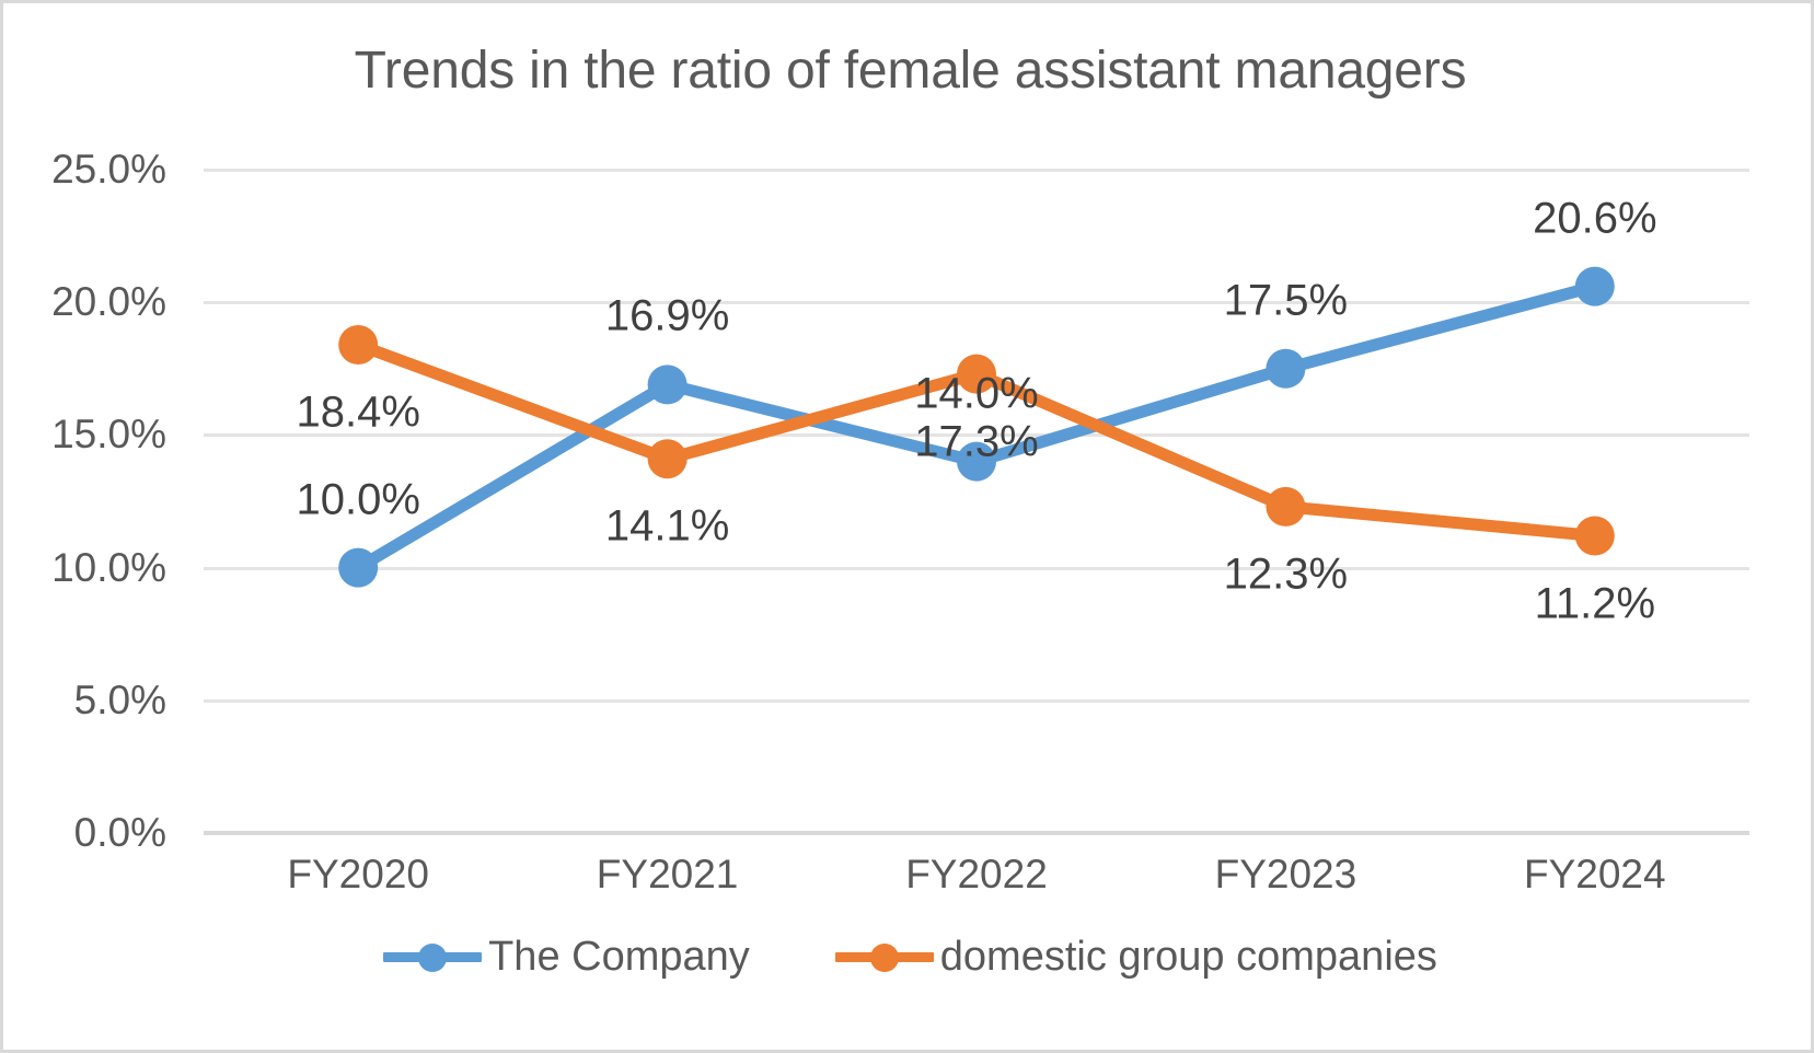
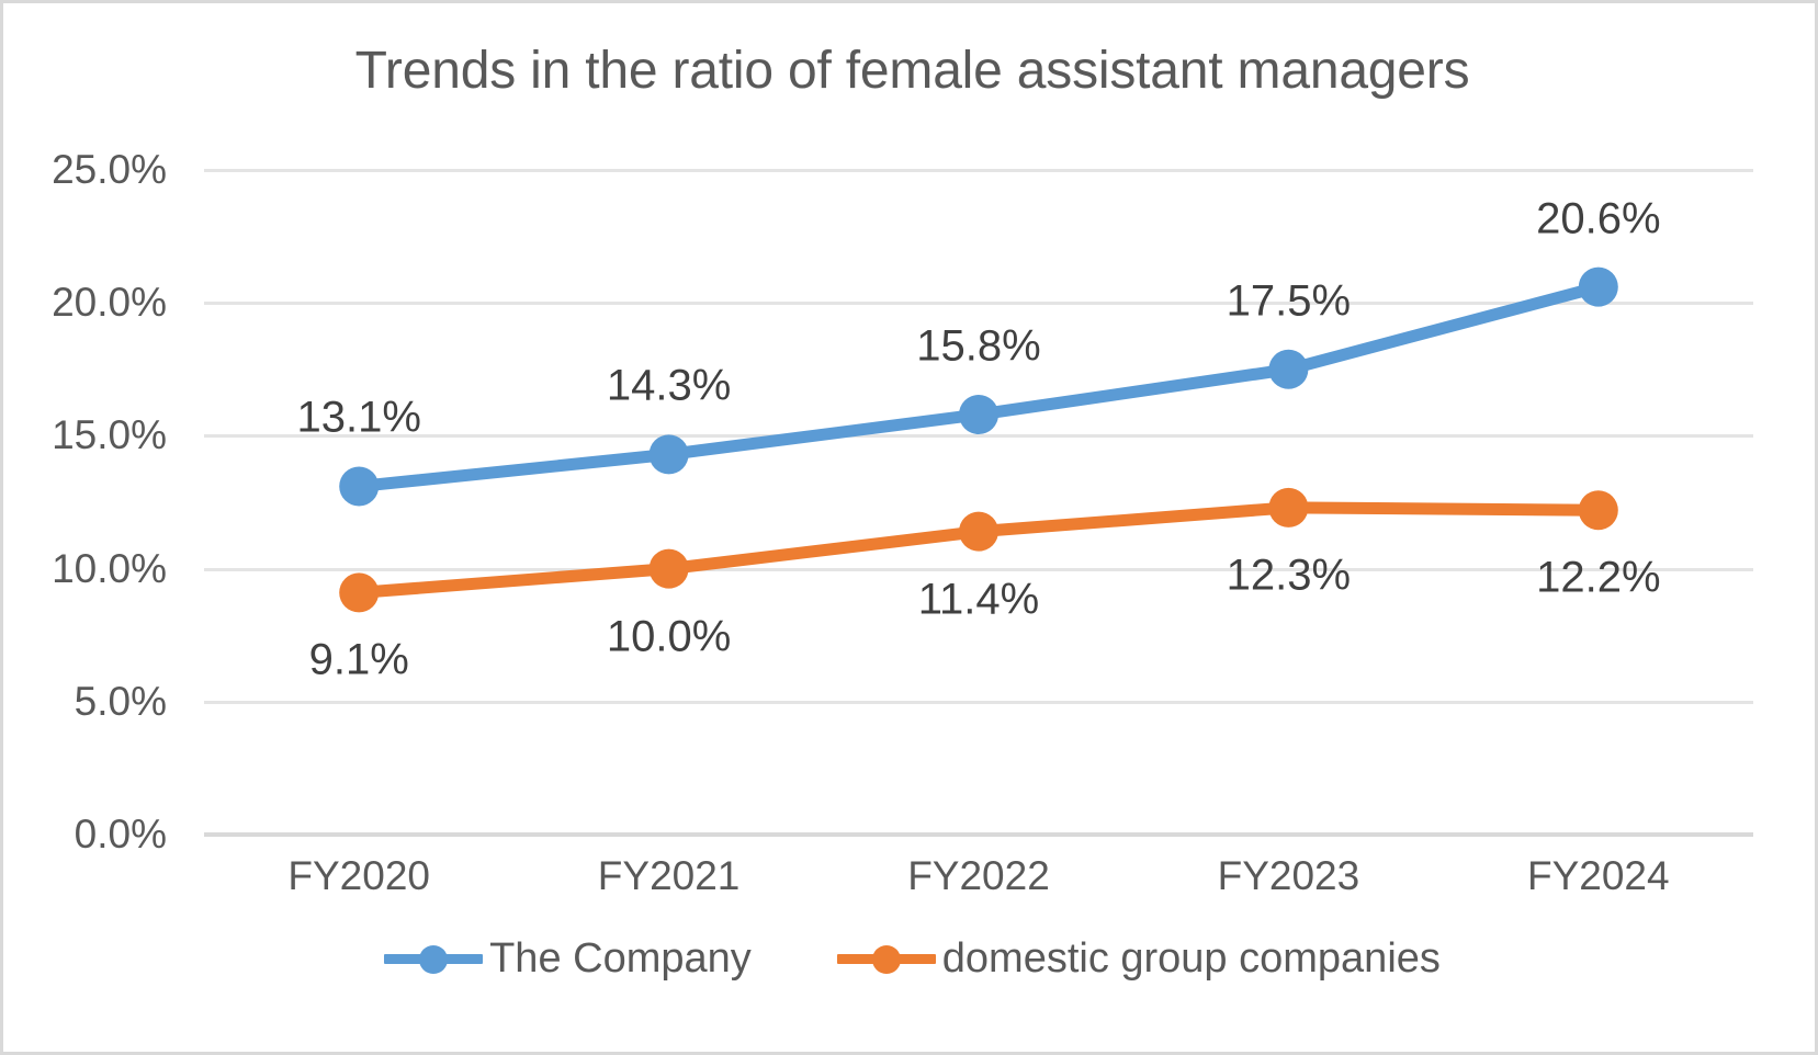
The Company/FY2020: 10.0% -> 13.1%
domestic group companies/FY2020: 18.4% -> 9.1%
The Company/FY2021: 16.9% -> 14.3%
domestic group companies/FY2021: 14.1% -> 10.0%
The Company/FY2022: 14.0% -> 15.8%
domestic group companies/FY2022: 17.3% -> 11.4%
domestic group companies/FY2024: 11.2% -> 12.2%
